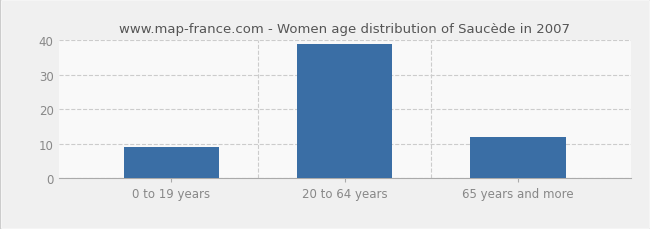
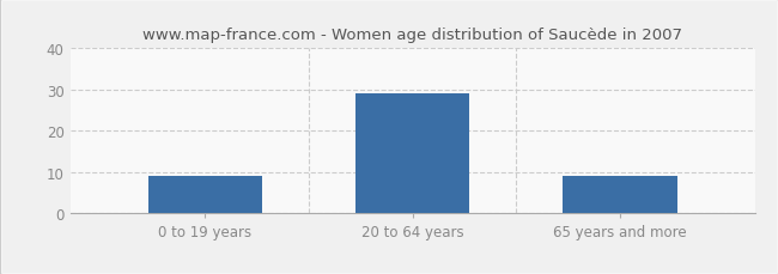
20 to 64 years: 39 -> 29
65 years and more: 12 -> 9
